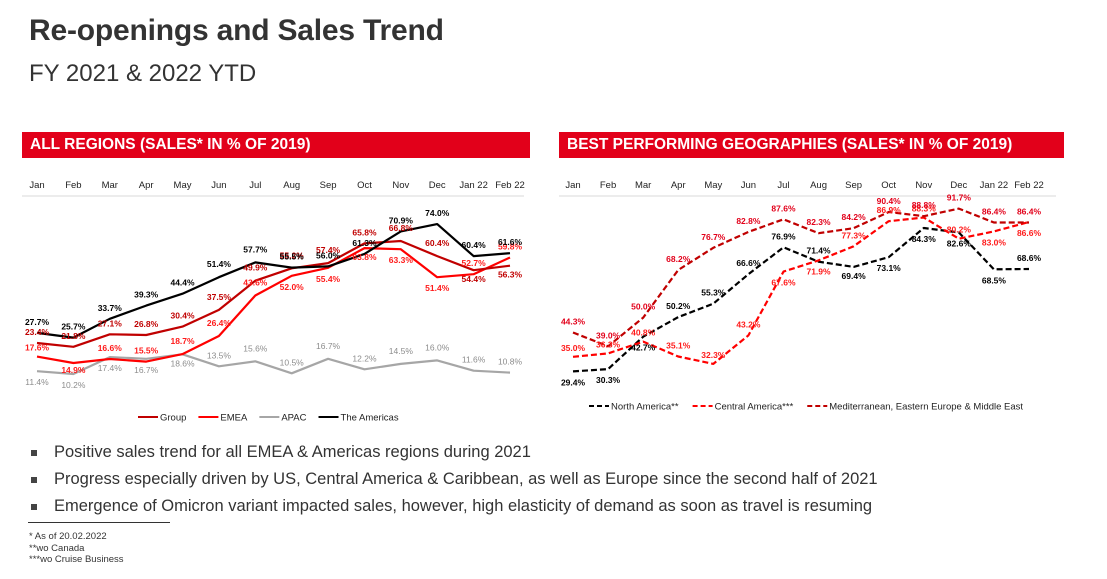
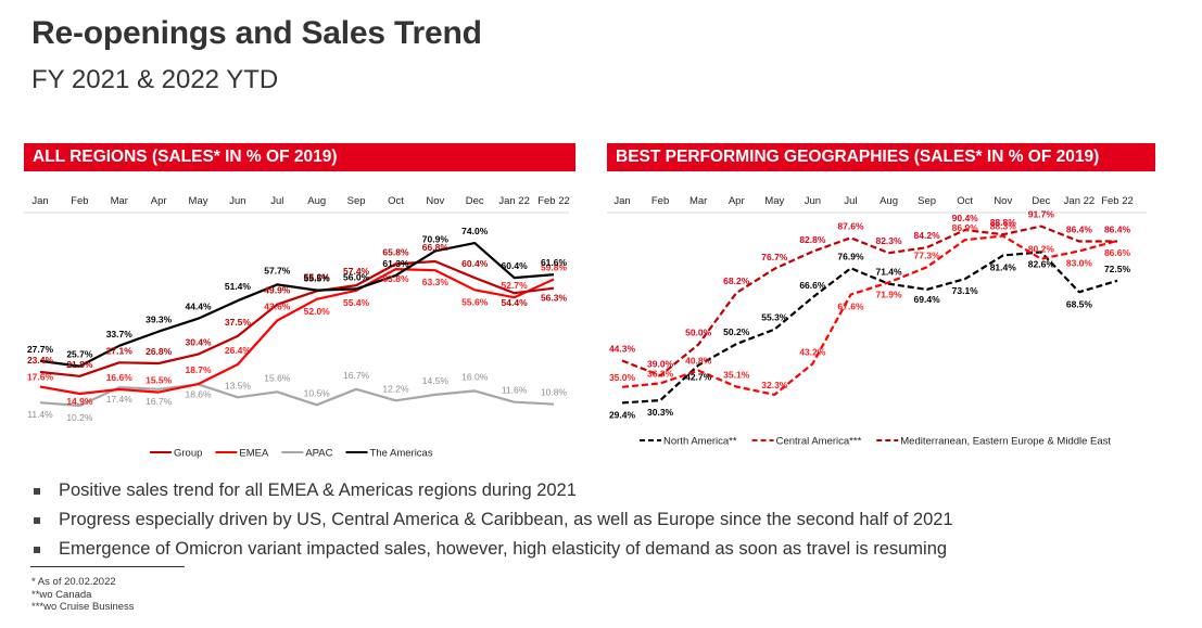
ALL REGIONS (SALES* IN % OF 2019)/EMEA/Dec: 51.4% -> 55.6%
BEST PERFORMING GEOGRAPHIES (SALES* IN % OF 2019)/North America**/Nov: 84.3% -> 81.4%
BEST PERFORMING GEOGRAPHIES (SALES* IN % OF 2019)/North America**/Feb 22: 68.6% -> 72.5%
